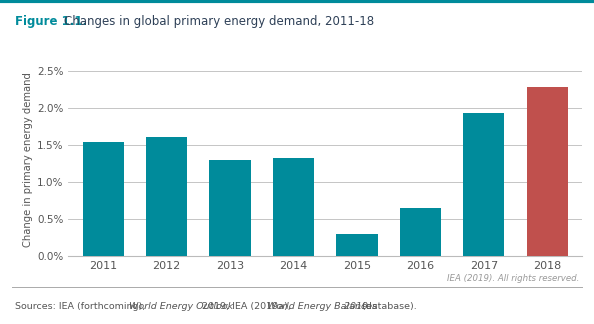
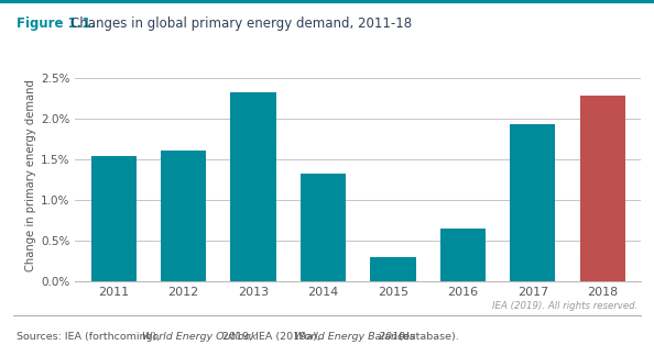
2013: 1.30% -> 2.32%
